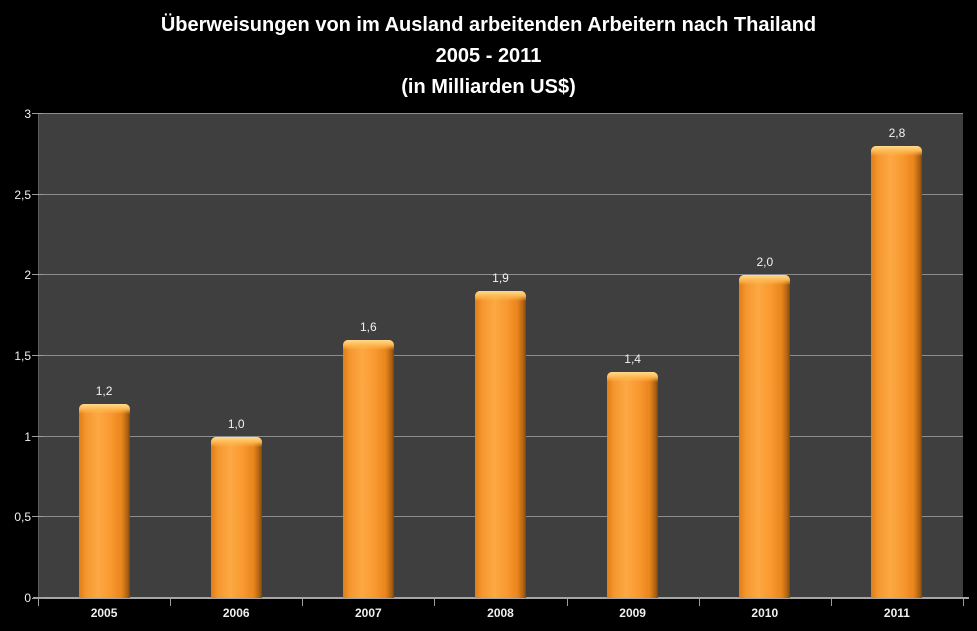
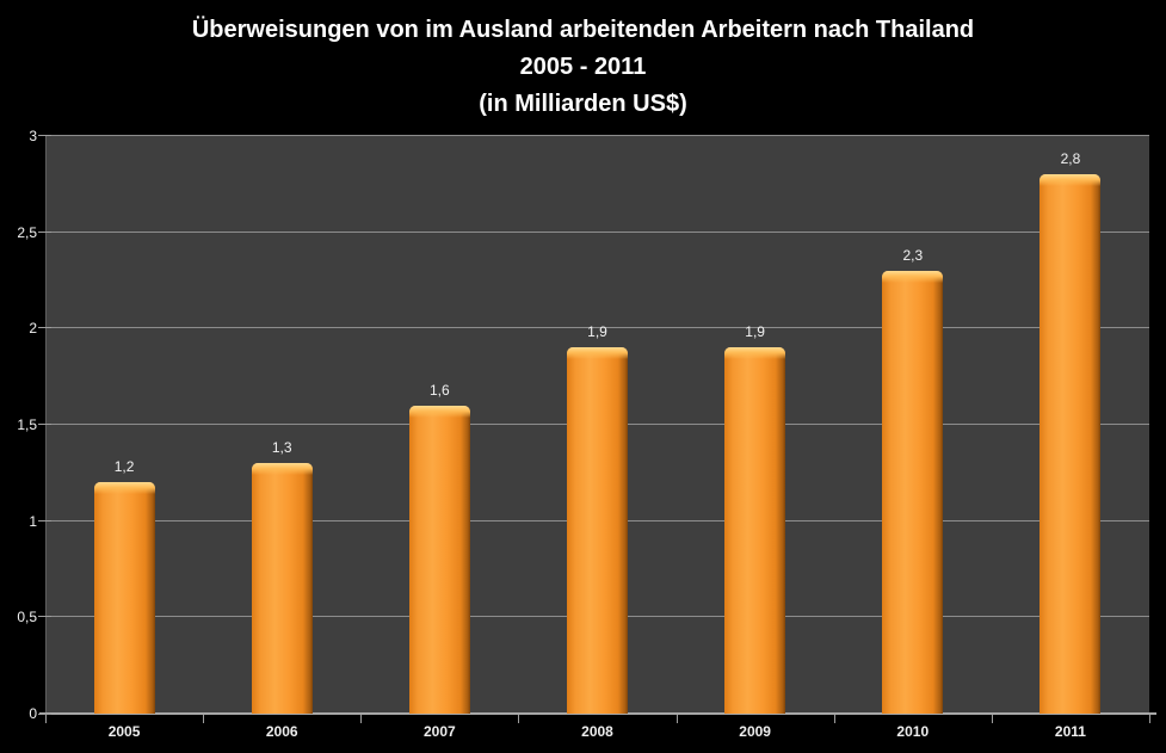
2006: 1,0 -> 1,3
2009: 1,4 -> 1,9
2010: 2,0 -> 2,3
